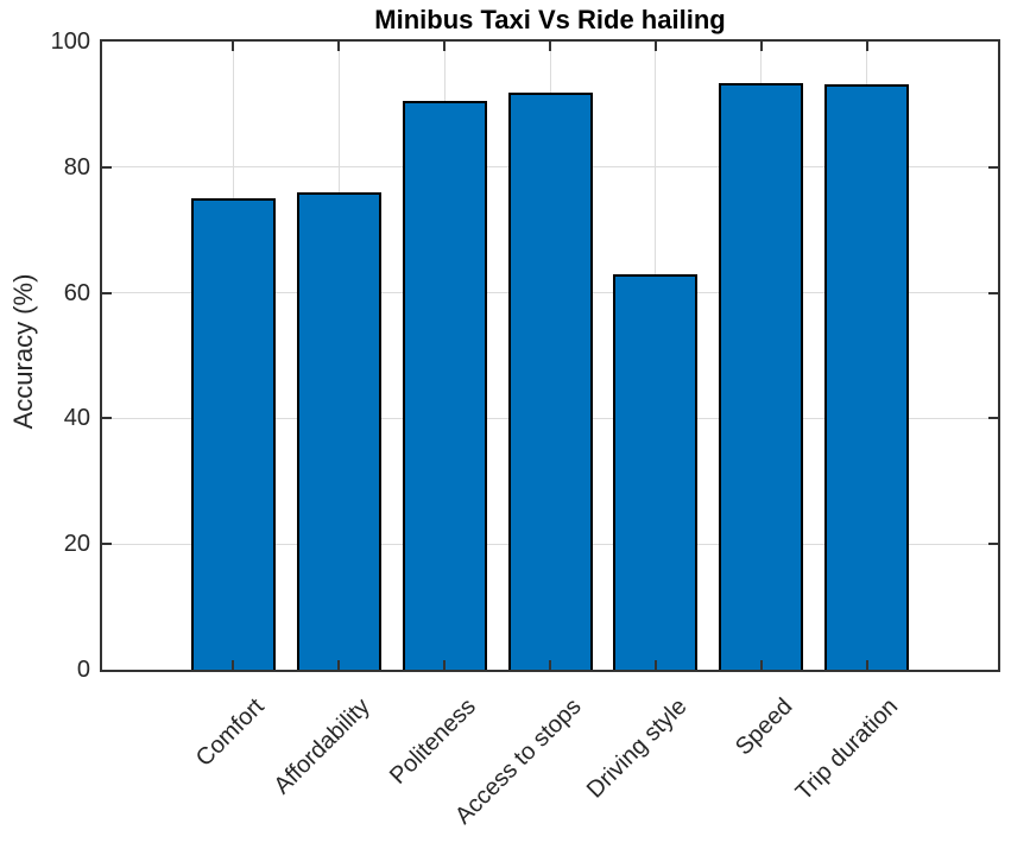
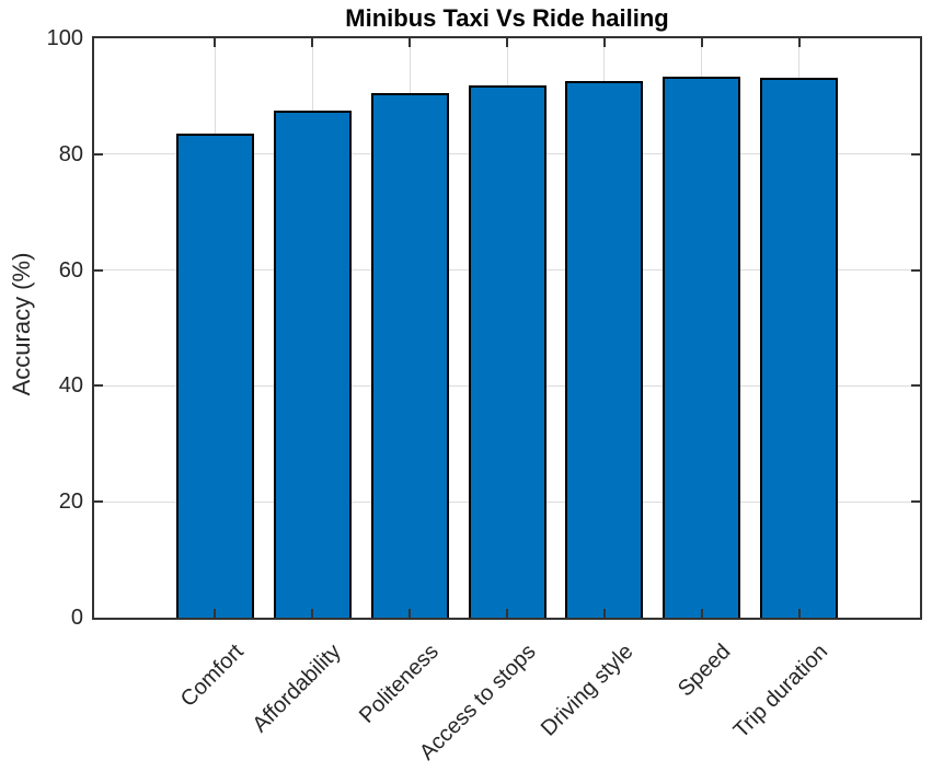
Comfort: 75 -> 84
Affordability: 76 -> 88
Driving style: 63 -> 93
